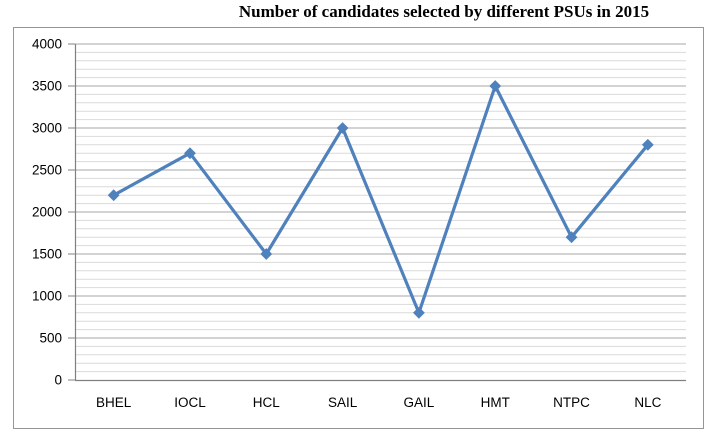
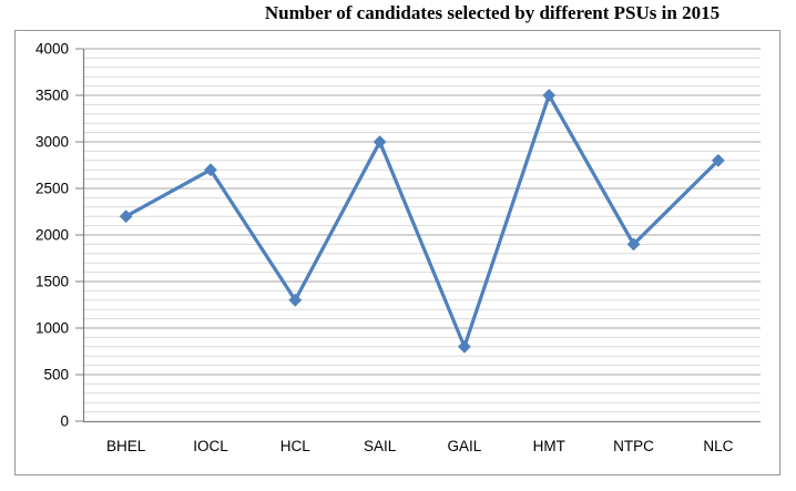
HCL: 1500 -> 1300
NTPC: 1700 -> 1900
